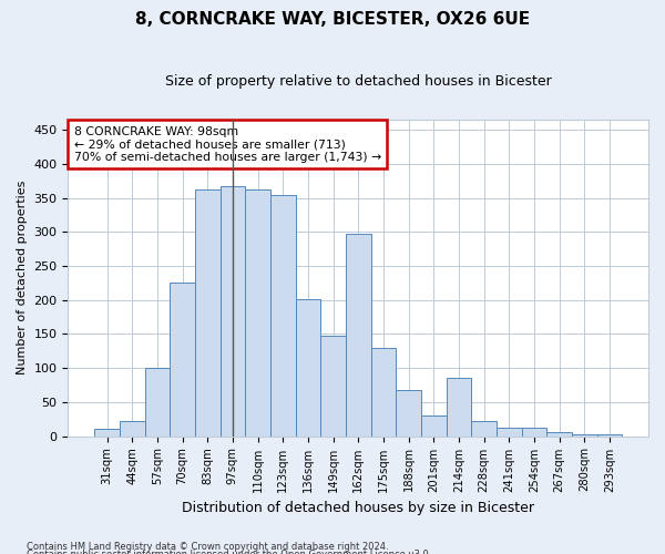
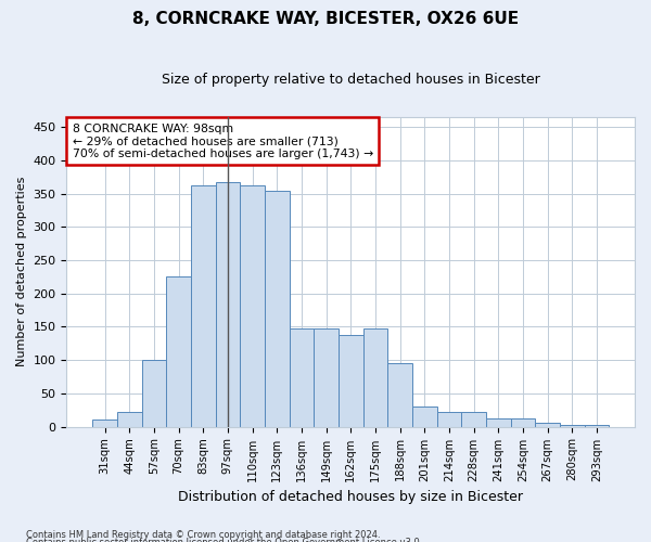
136sqm: 202 -> 148
162sqm: 298 -> 138
175sqm: 130 -> 148
188sqm: 68 -> 95
214sqm: 86 -> 22
